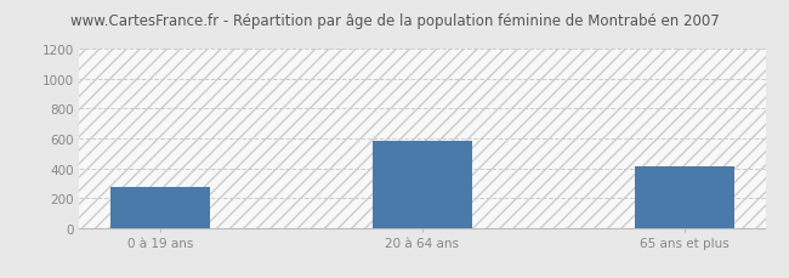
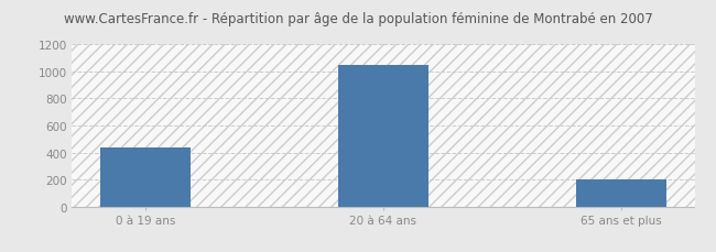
0 à 19 ans: 270 -> 440
20 à 64 ans: 580 -> 1050
65 ans et plus: 410 -> 200
